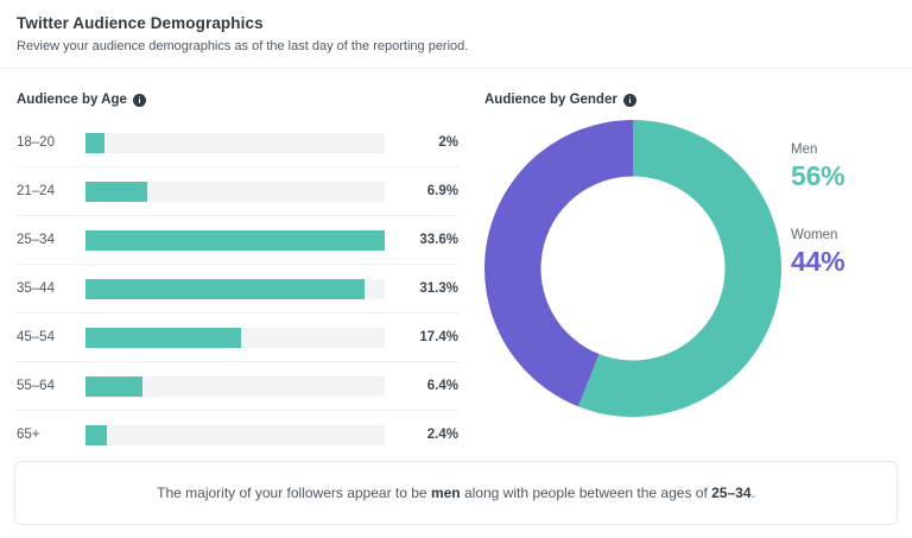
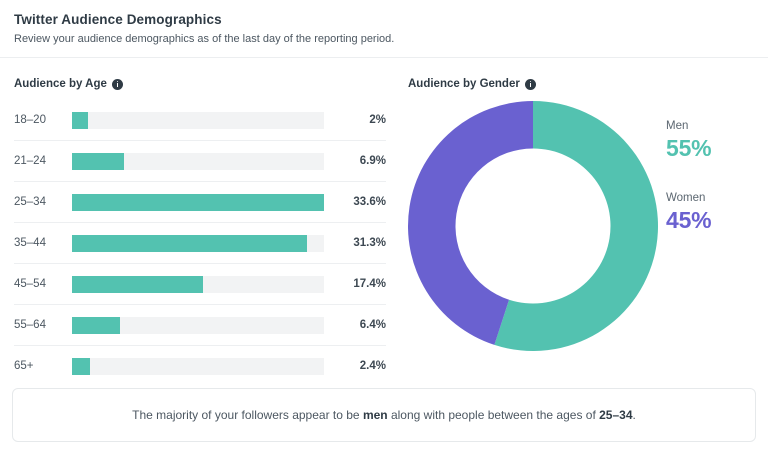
Audience by Gender/Men: 56% -> 55%
Audience by Gender/Women: 44% -> 45%
